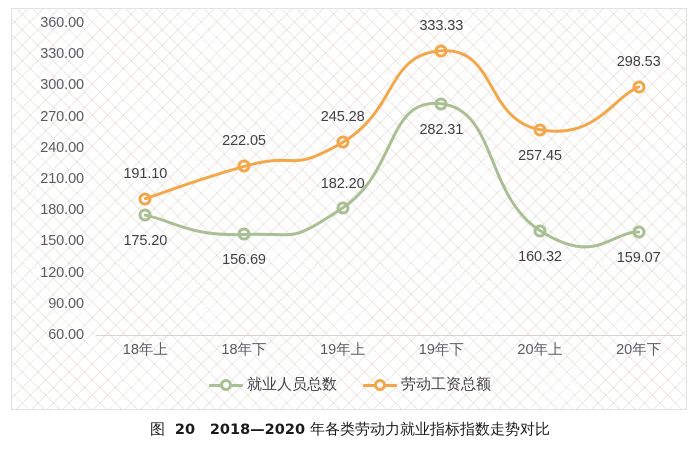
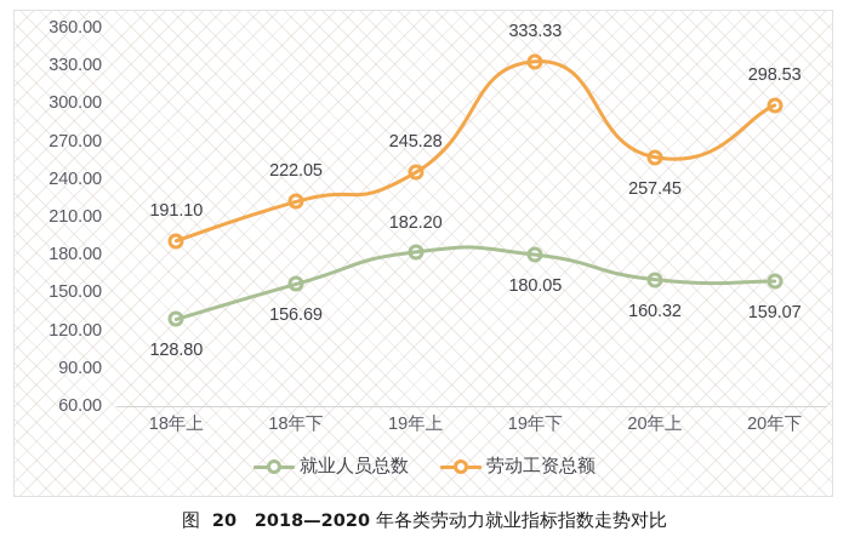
就业人员总数/18年上: 175.20 -> 128.80
就业人员总数/19年下: 282.31 -> 180.05
